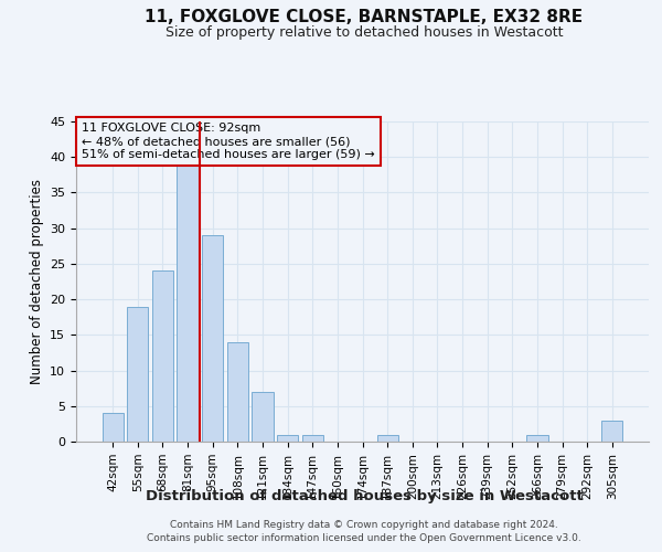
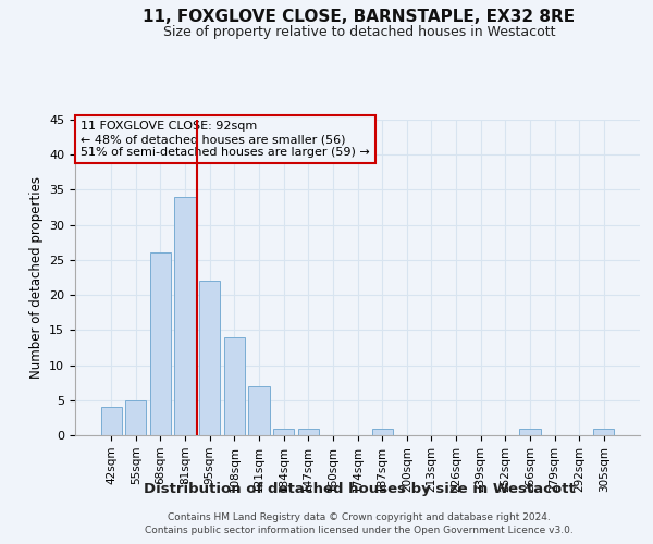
55sqm: 19 -> 5
68sqm: 24 -> 26
81sqm: 39 -> 34
95sqm: 29 -> 22
305sqm: 3 -> 1
